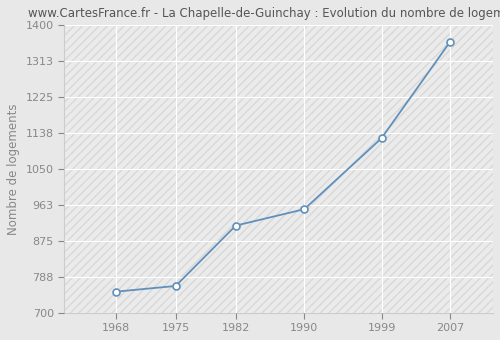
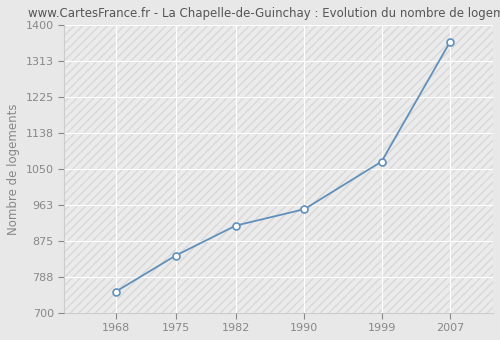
1975: 765 -> 839
1999: 1125 -> 1068
